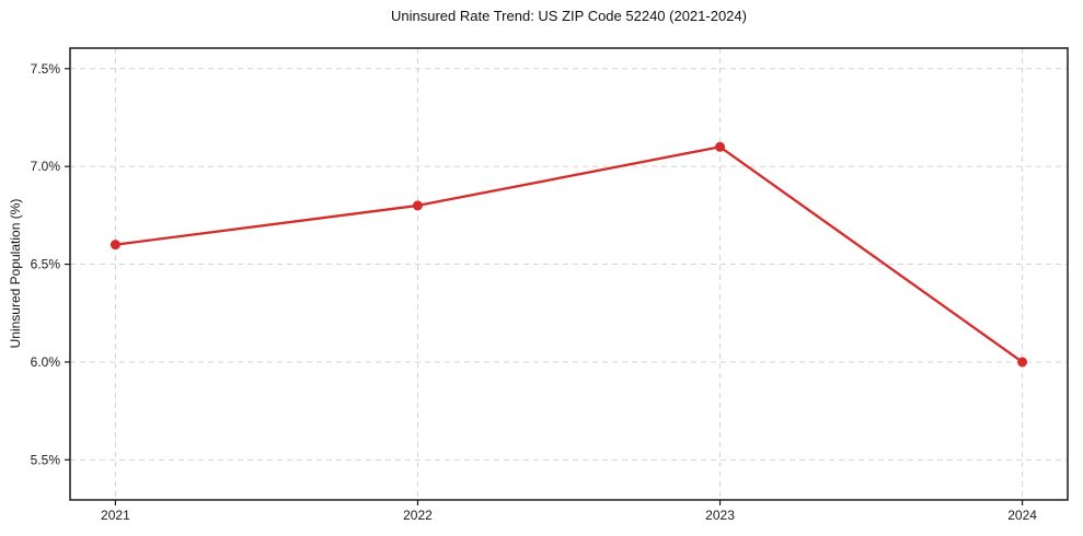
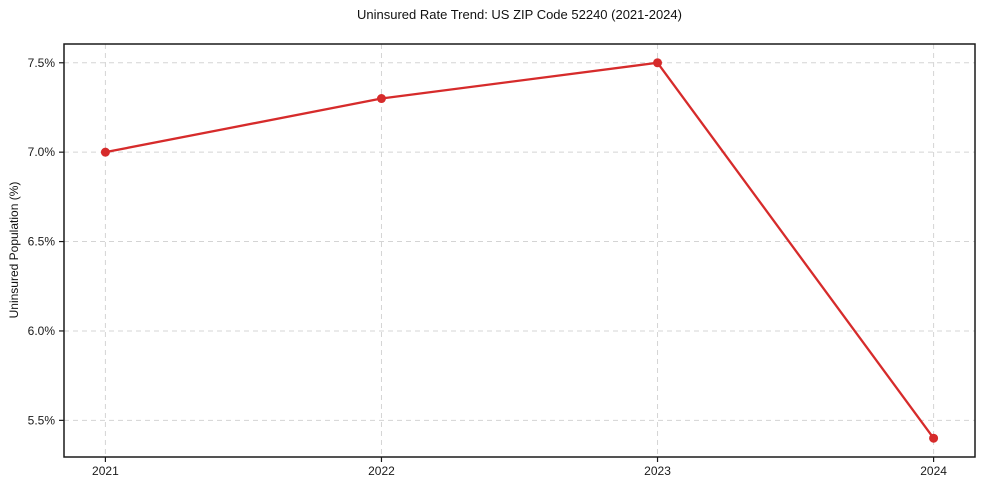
2021: 6.6% -> 7.0%
2022: 6.8% -> 7.3%
2023: 7.1% -> 7.5%
2024: 6.0% -> 5.4%
